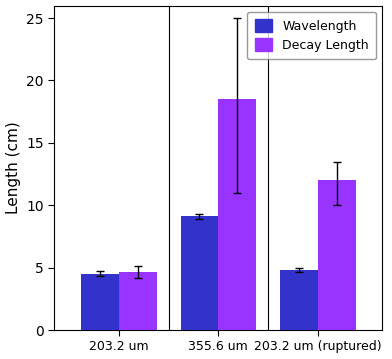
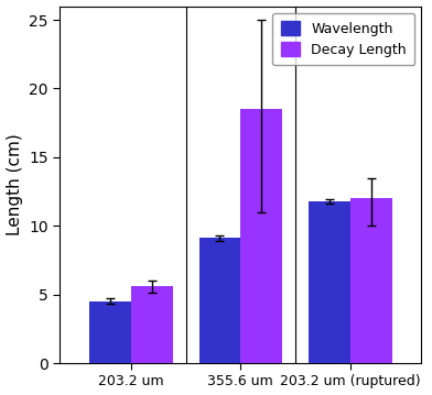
Decay Length/203.2 um: 4.7 -> 5.6
Wavelength/203.2 um (ruptured): 4.8 -> 11.8
